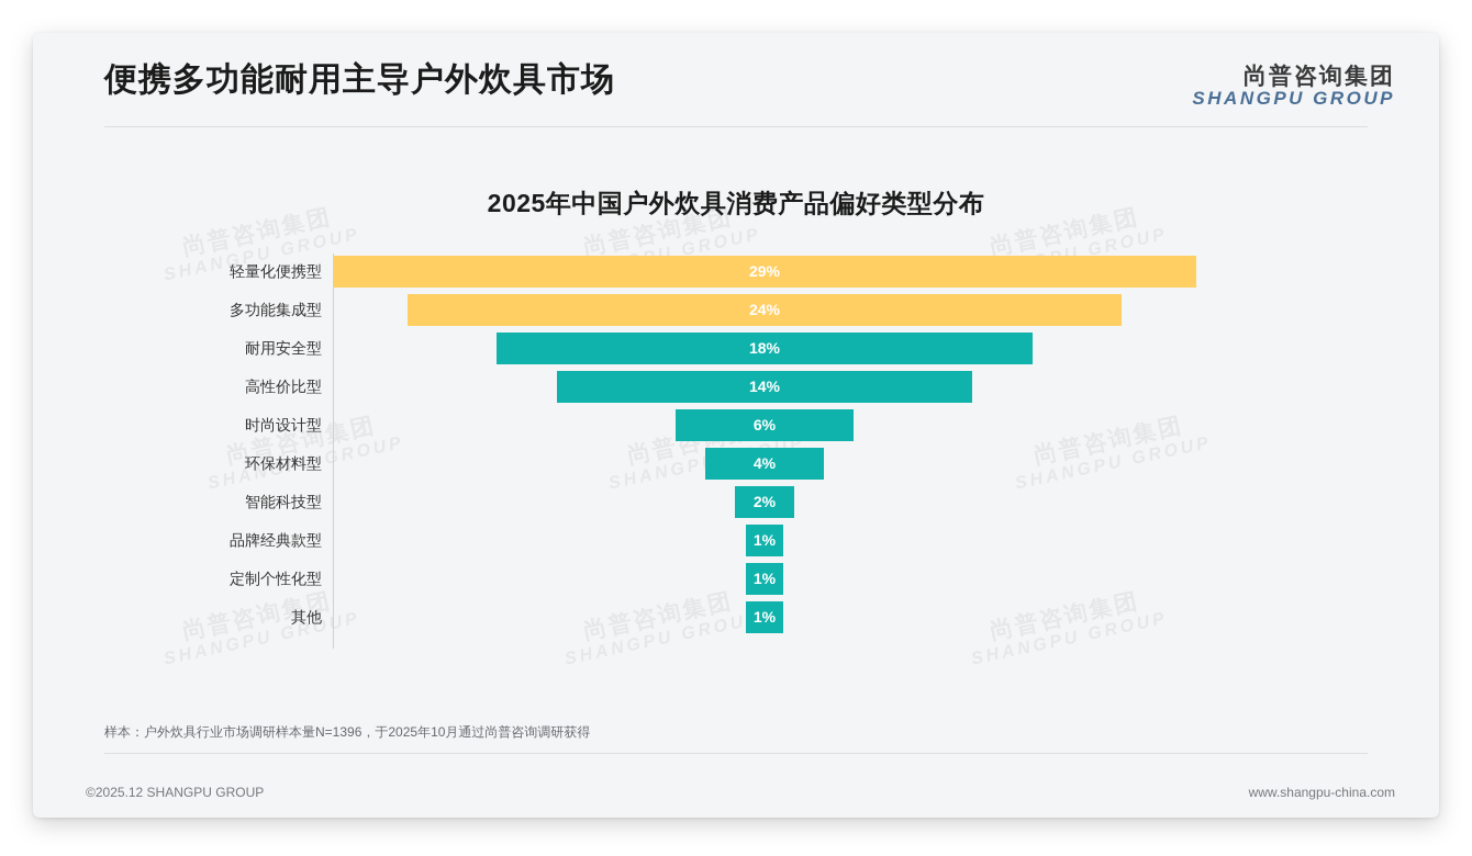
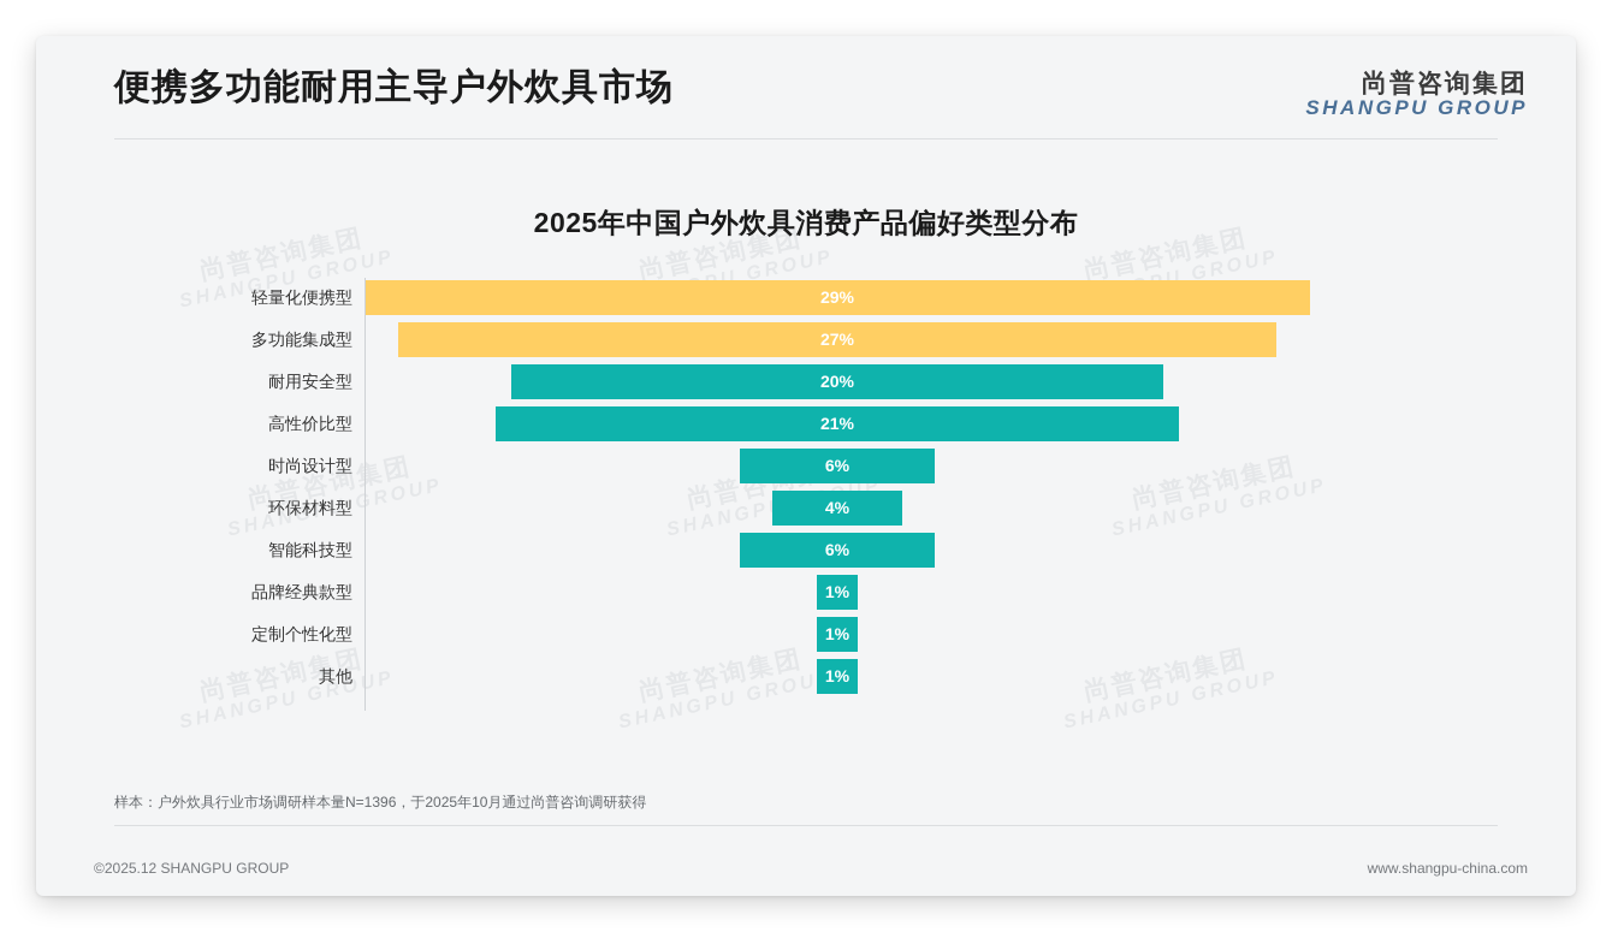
多功能集成型: 24% -> 27%
耐用安全型: 18% -> 20%
高性价比型: 14% -> 21%
智能科技型: 2% -> 6%
